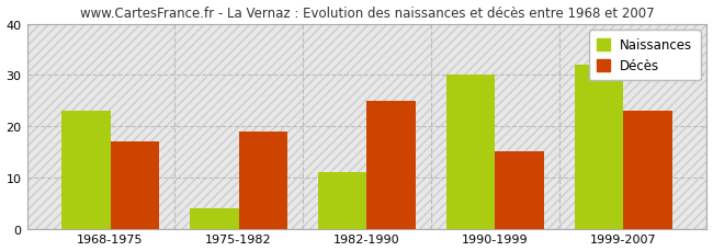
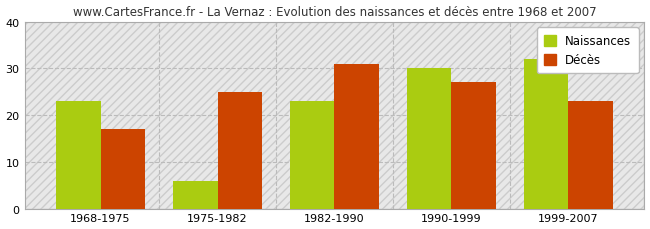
Naissances/1975-1982: 4 -> 6
Décès/1975-1982: 19 -> 25
Naissances/1982-1990: 11 -> 23
Décès/1982-1990: 25 -> 31
Décès/1990-1999: 15 -> 27
